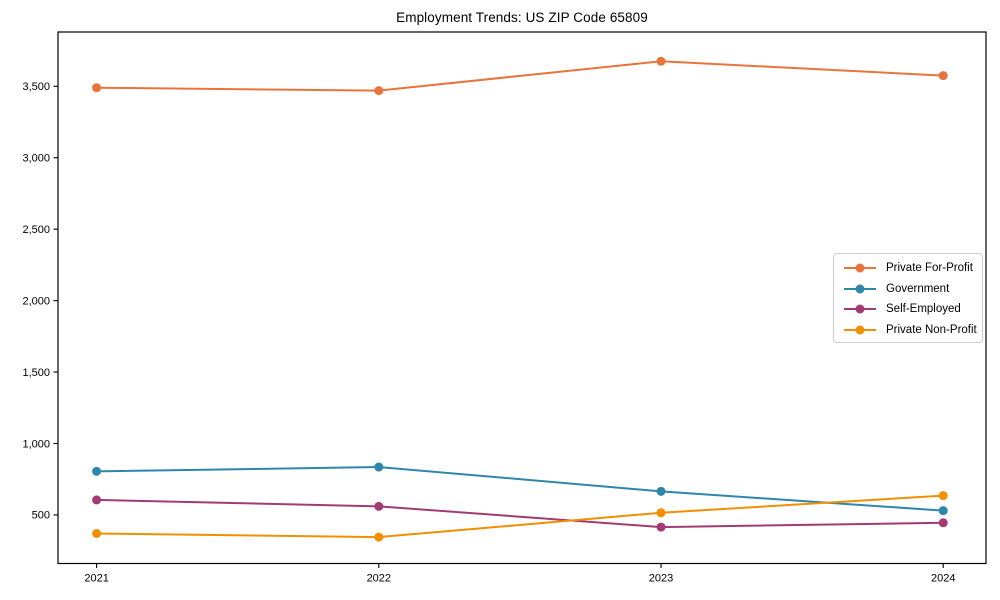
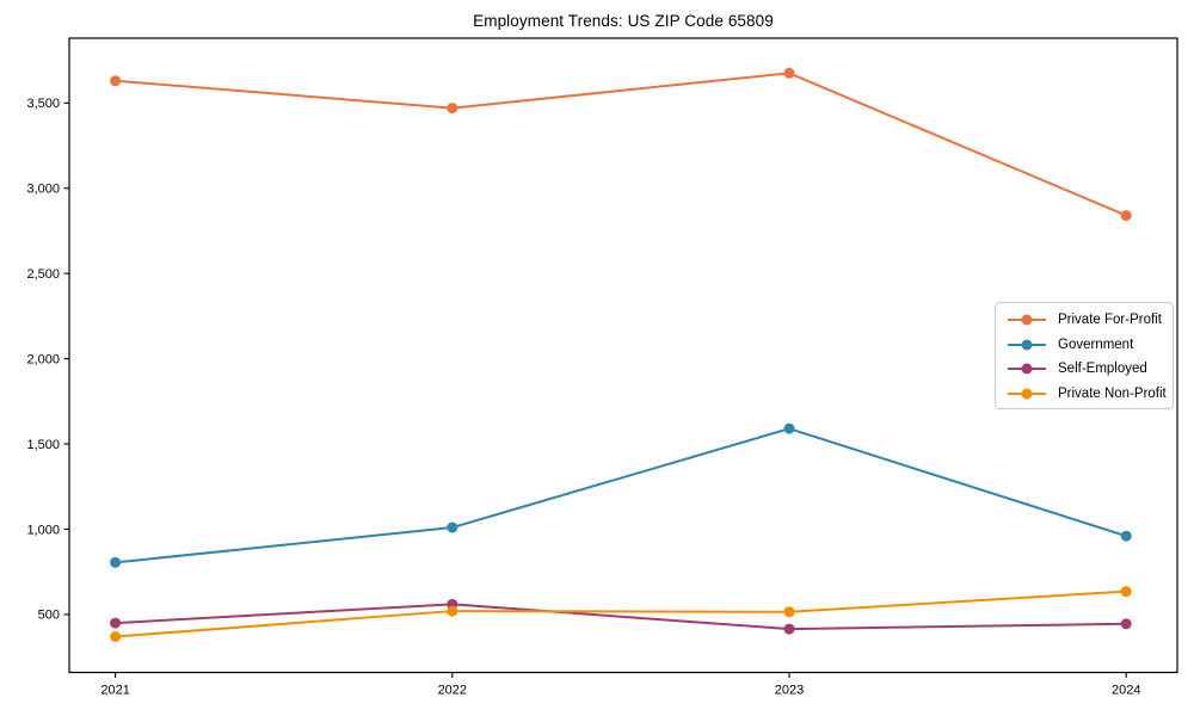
Private For-Profit/2021: 3490 -> 3630
Self-Employed/2021: 600 -> 450
Government/2022: 840 -> 1010
Private Non-Profit/2022: 340 -> 520
Government/2023: 660 -> 1590
Private For-Profit/2024: 3580 -> 2840
Government/2024: 530 -> 960
